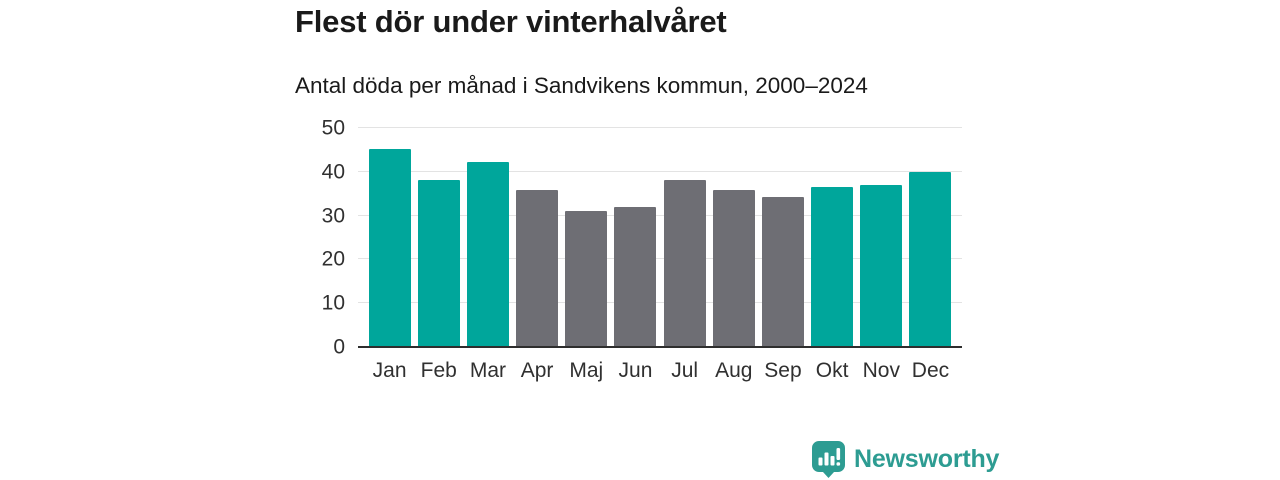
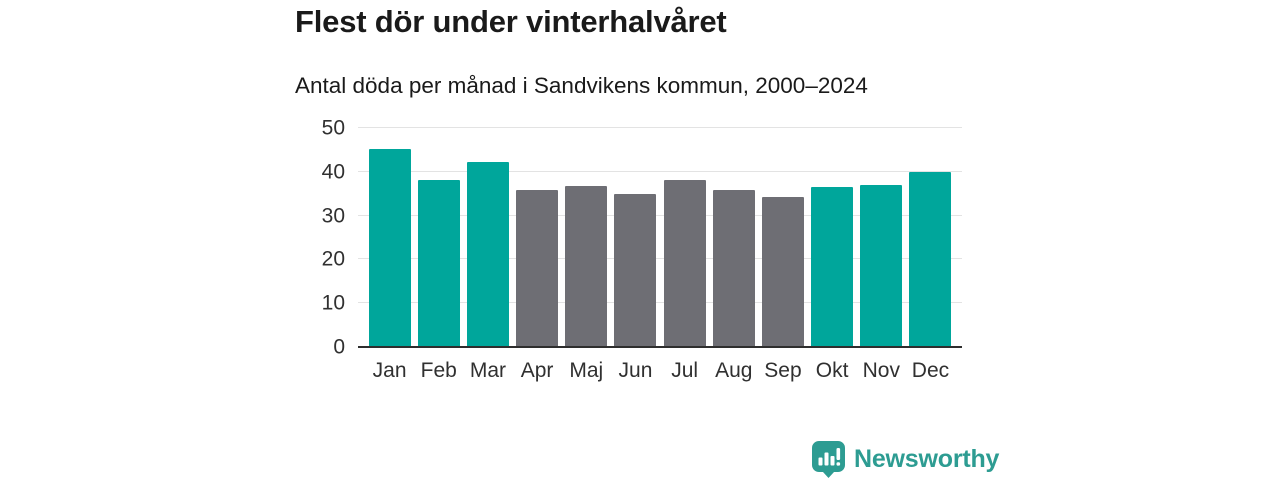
Maj: 31 -> 37
Jun: 32 -> 35
